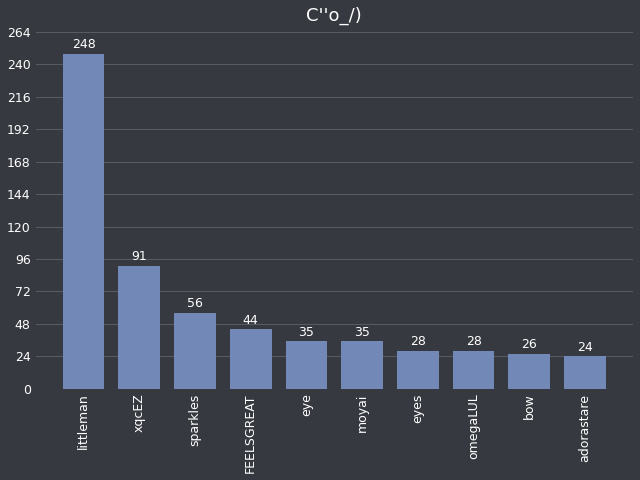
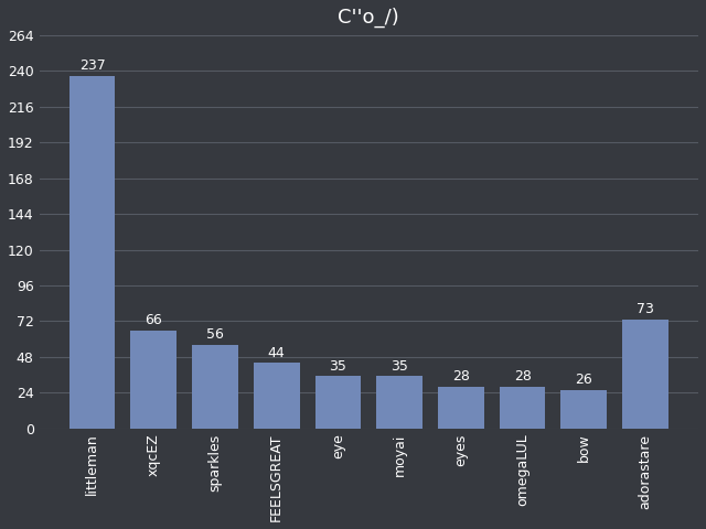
littleman: 248 -> 237
xqcEZ: 91 -> 66
adorastare: 24 -> 73
